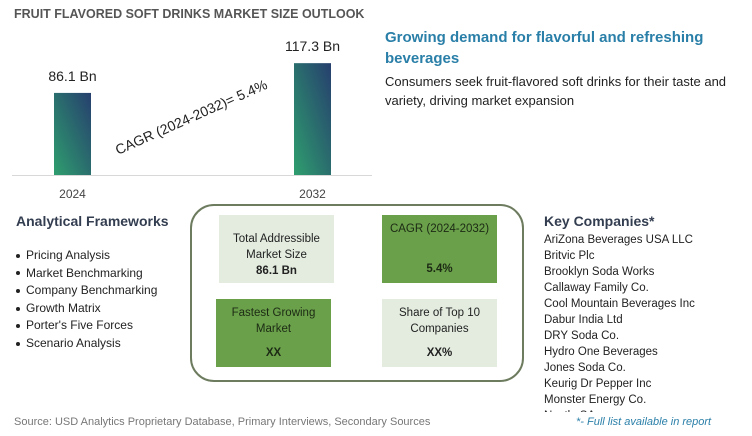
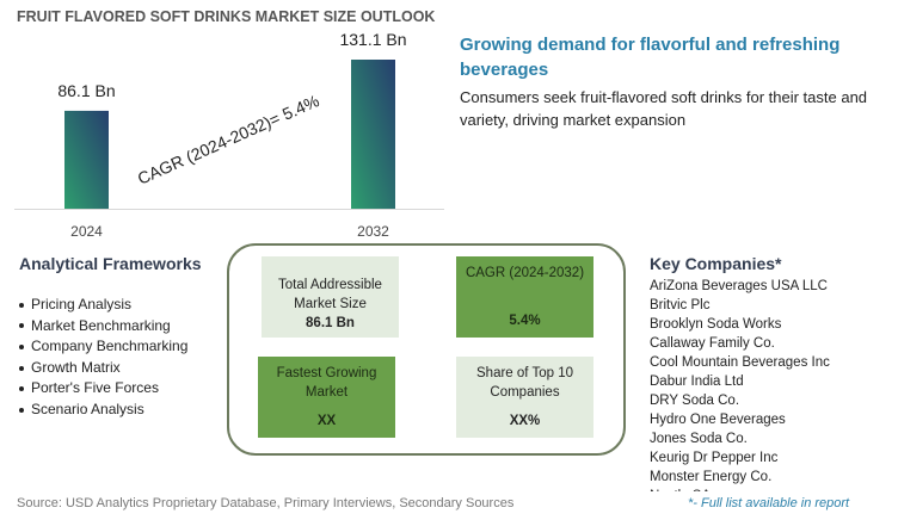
2032: 117.3 -> 131.1
